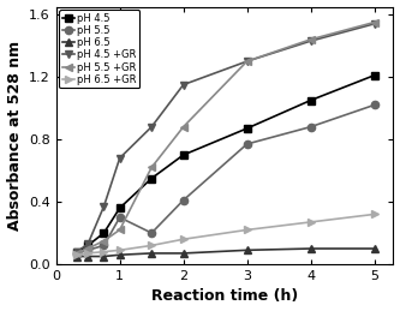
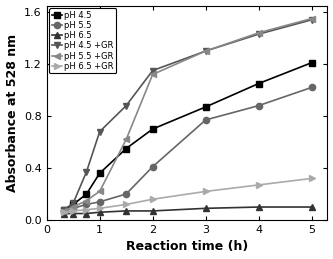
pH 5.5/1: 0.30 -> 0.14
pH 5.5 +GR/2: 0.88 -> 1.12
